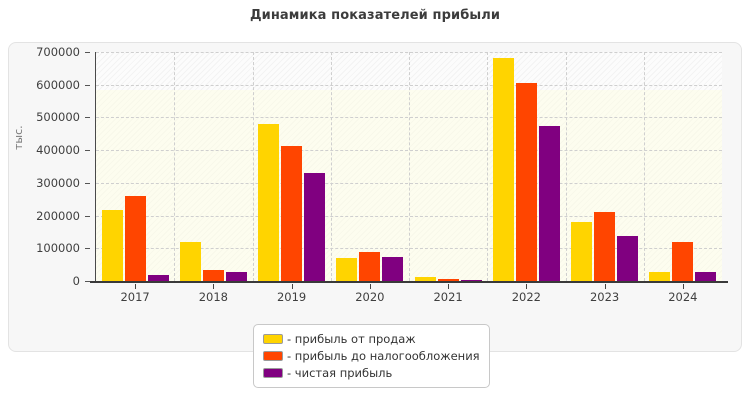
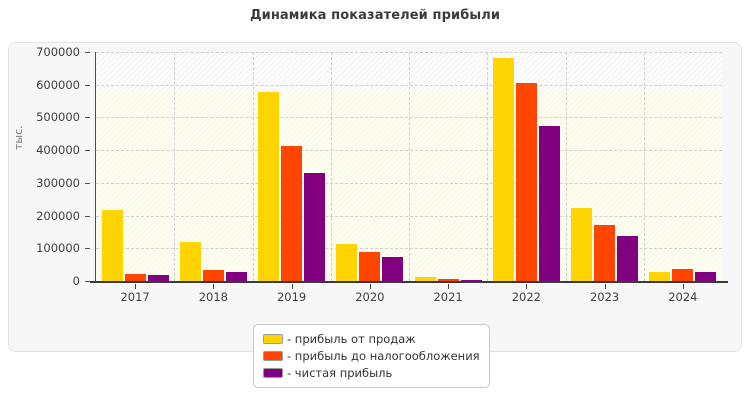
- прибыль до налогообложения/2017: 260000 -> 20000
- прибыль от продаж/2019: 480000 -> 580000
- прибыль от продаж/2020: 70000 -> 110000
- прибыль от продаж/2023: 180000 -> 220000
- прибыль до налогообложения/2023: 210000 -> 170000
- прибыль до налогообложения/2024: 120000 -> 40000
